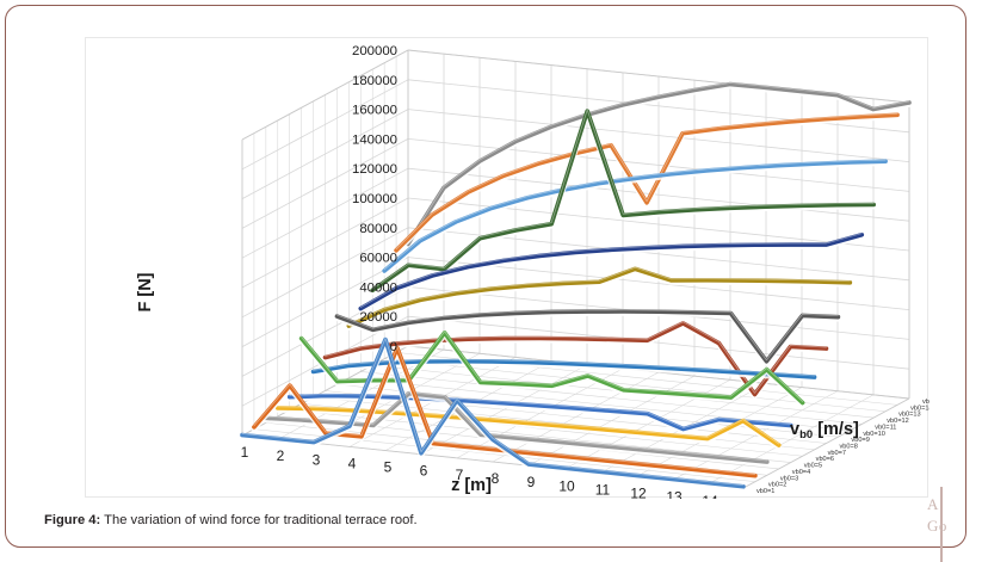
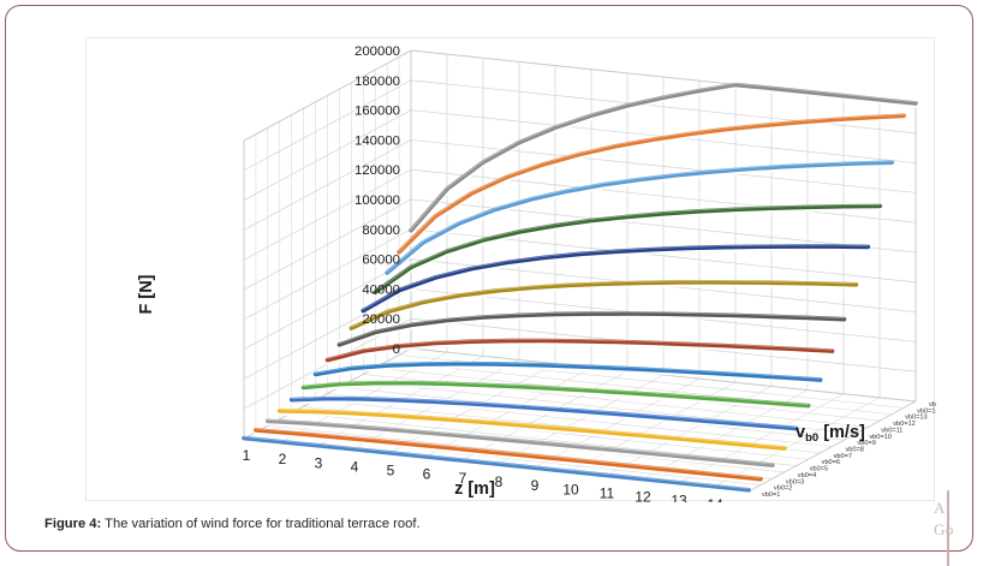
vb0=6/1: 44000 -> 13000
vb0=9/1: 46000 -> 29000
vb0=15/1: 69000 -> 79000
vb0=2/2: 32000 -> 2000
vb0=12/3: 70000 -> 83000
vb0=1/4: 14000 -> 1000
vb0=1/5: 75000 -> 1000
vb0=2/5: 65000 -> 3000
vb0=3/5: 30000 -> 6000
vb0=6/5: 58000 -> 25000
vb0=3/6: 30000 -> 7000
vb0=1/7: 39000 -> 1000
vb0=12/7: 187000 -> 114000
vb0=1/8: 15000 -> 1000
vb0=14/8: 119000 -> 162000
vb0=6/9: 39000 -> 31000
vb0=10/9: 94000 -> 86000
vb0=8/11: 71000 -> 58000
vb0=5/12: 15000 -> 23000
vb0=8/13: 28000 -> 61000
vb0=9/13: 46000 -> 78000
vb0=4/14: 30000 -> 16000
vb0=6/14: 56000 -> 35000
vb0=15/14: 193000 -> 221000
vb0=11/15: 128000 -> 121000
